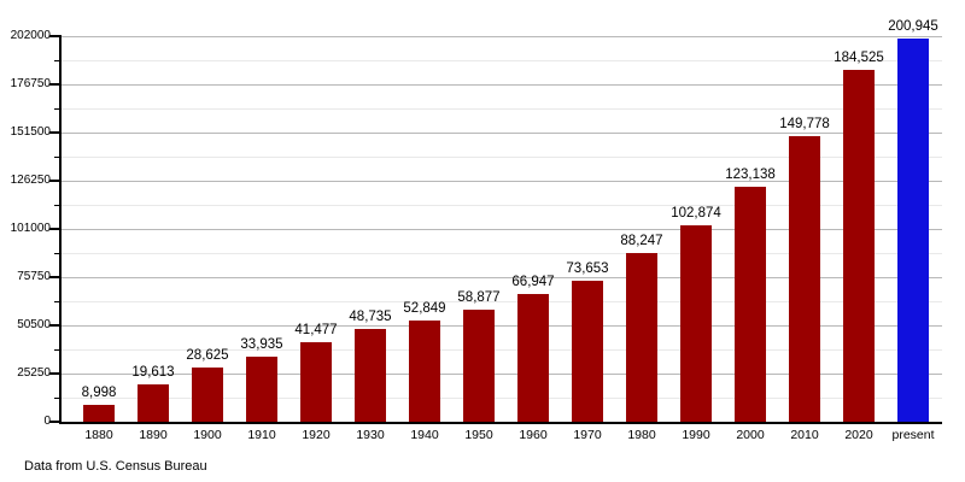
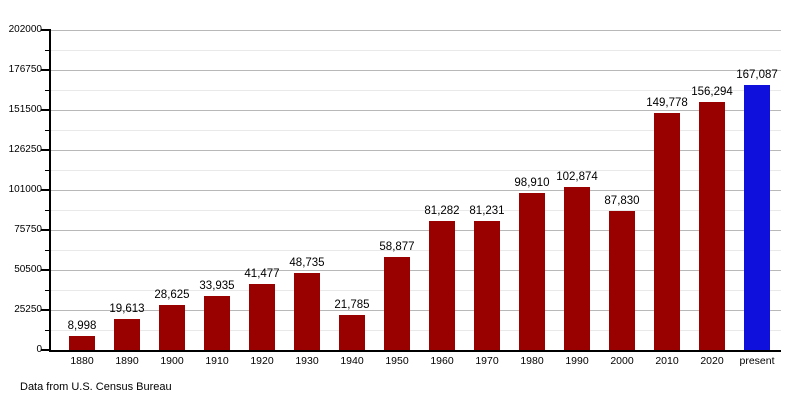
1940: 52,849 -> 21,785
1960: 66,947 -> 81,282
1970: 73,653 -> 81,231
1980: 88,247 -> 98,910
2000: 123,138 -> 87,830
2020: 184,525 -> 156,294
present: 200,945 -> 167,087
